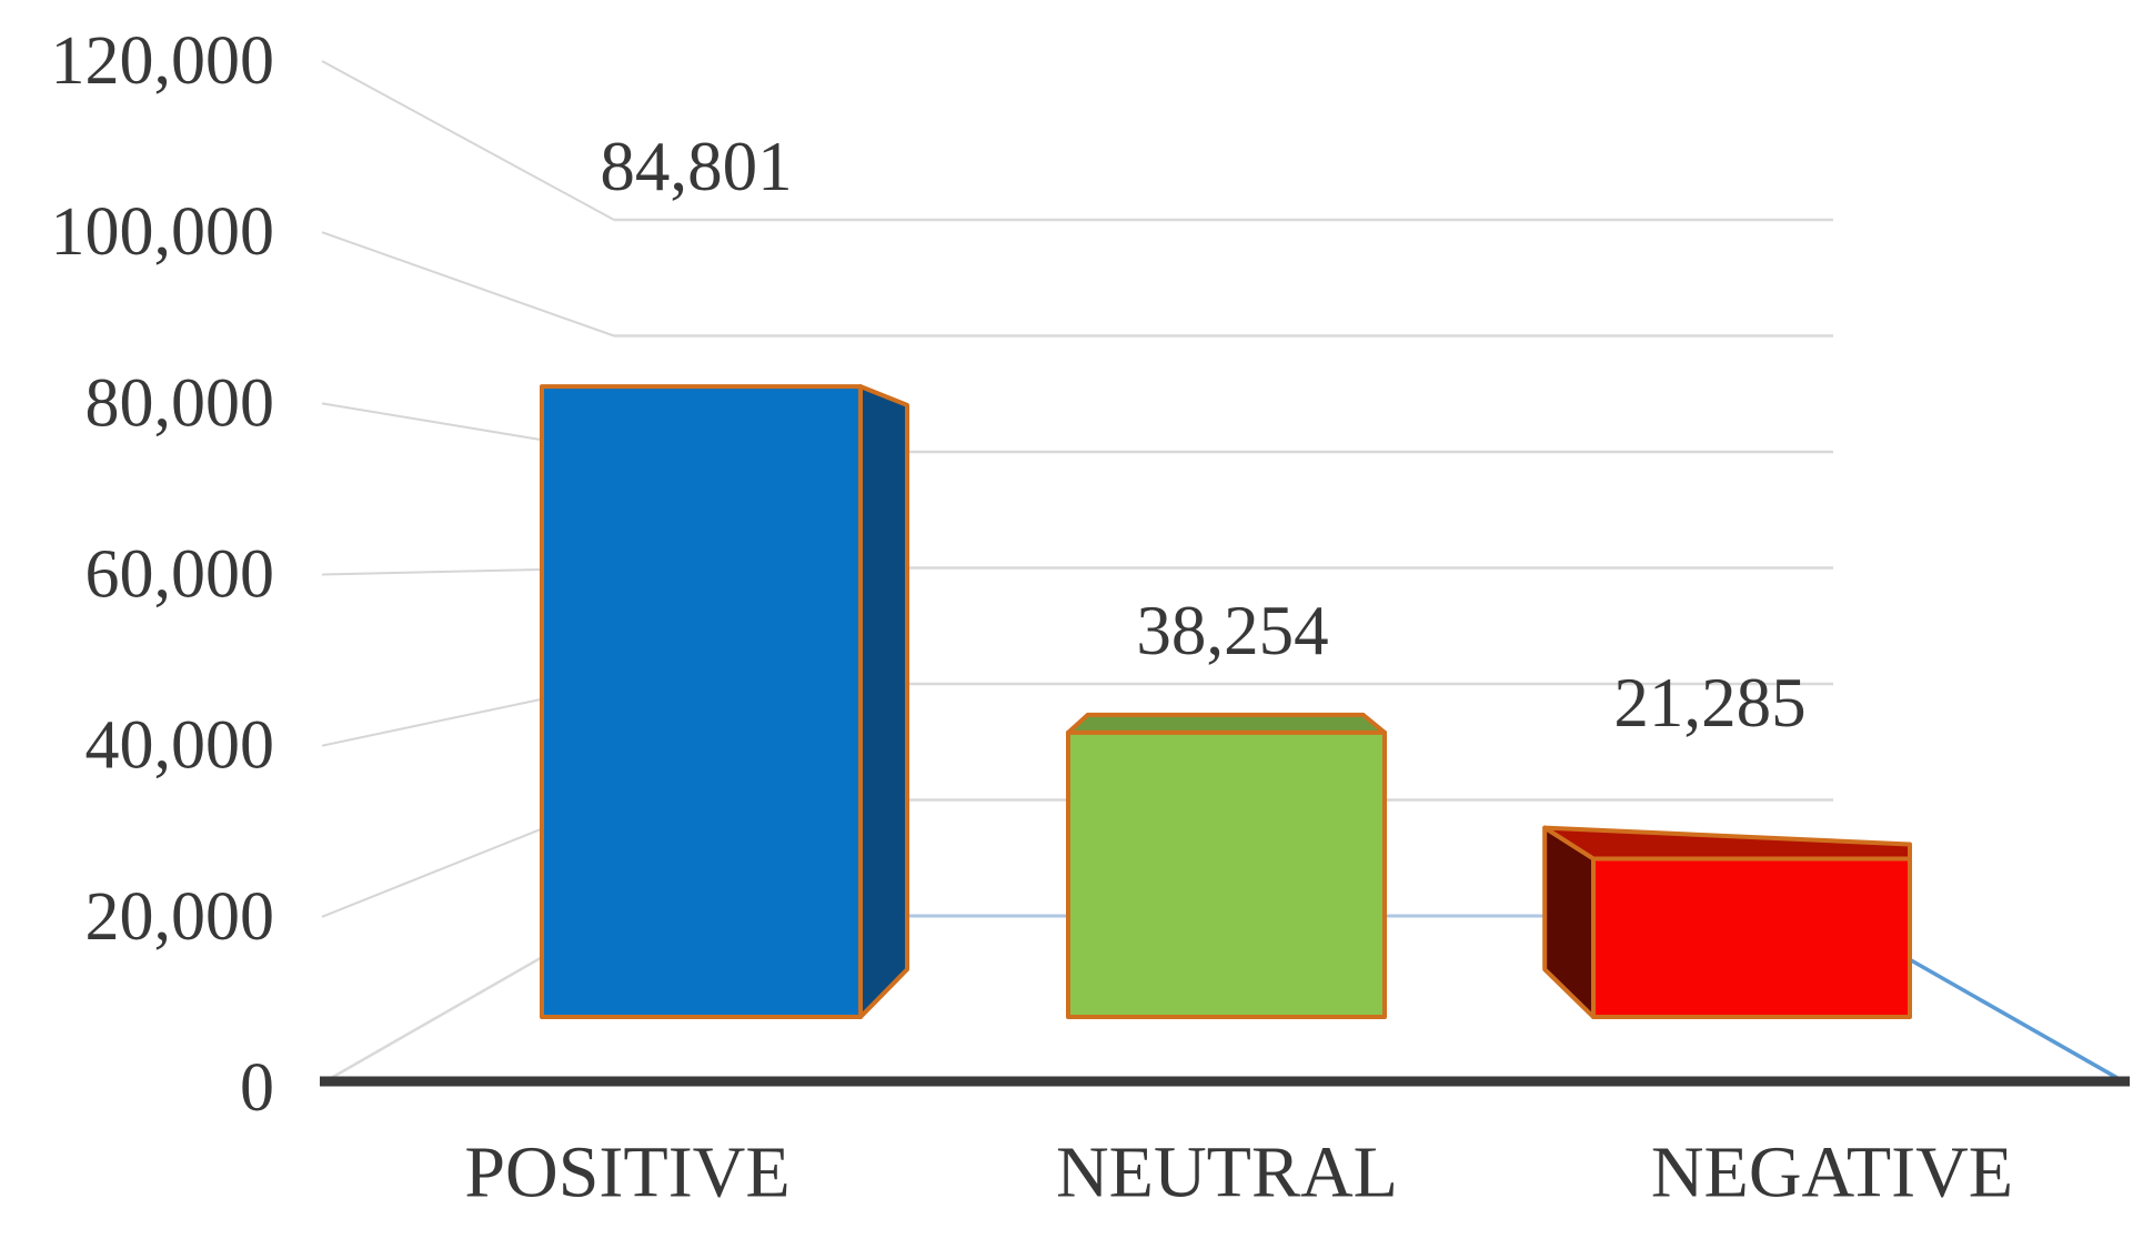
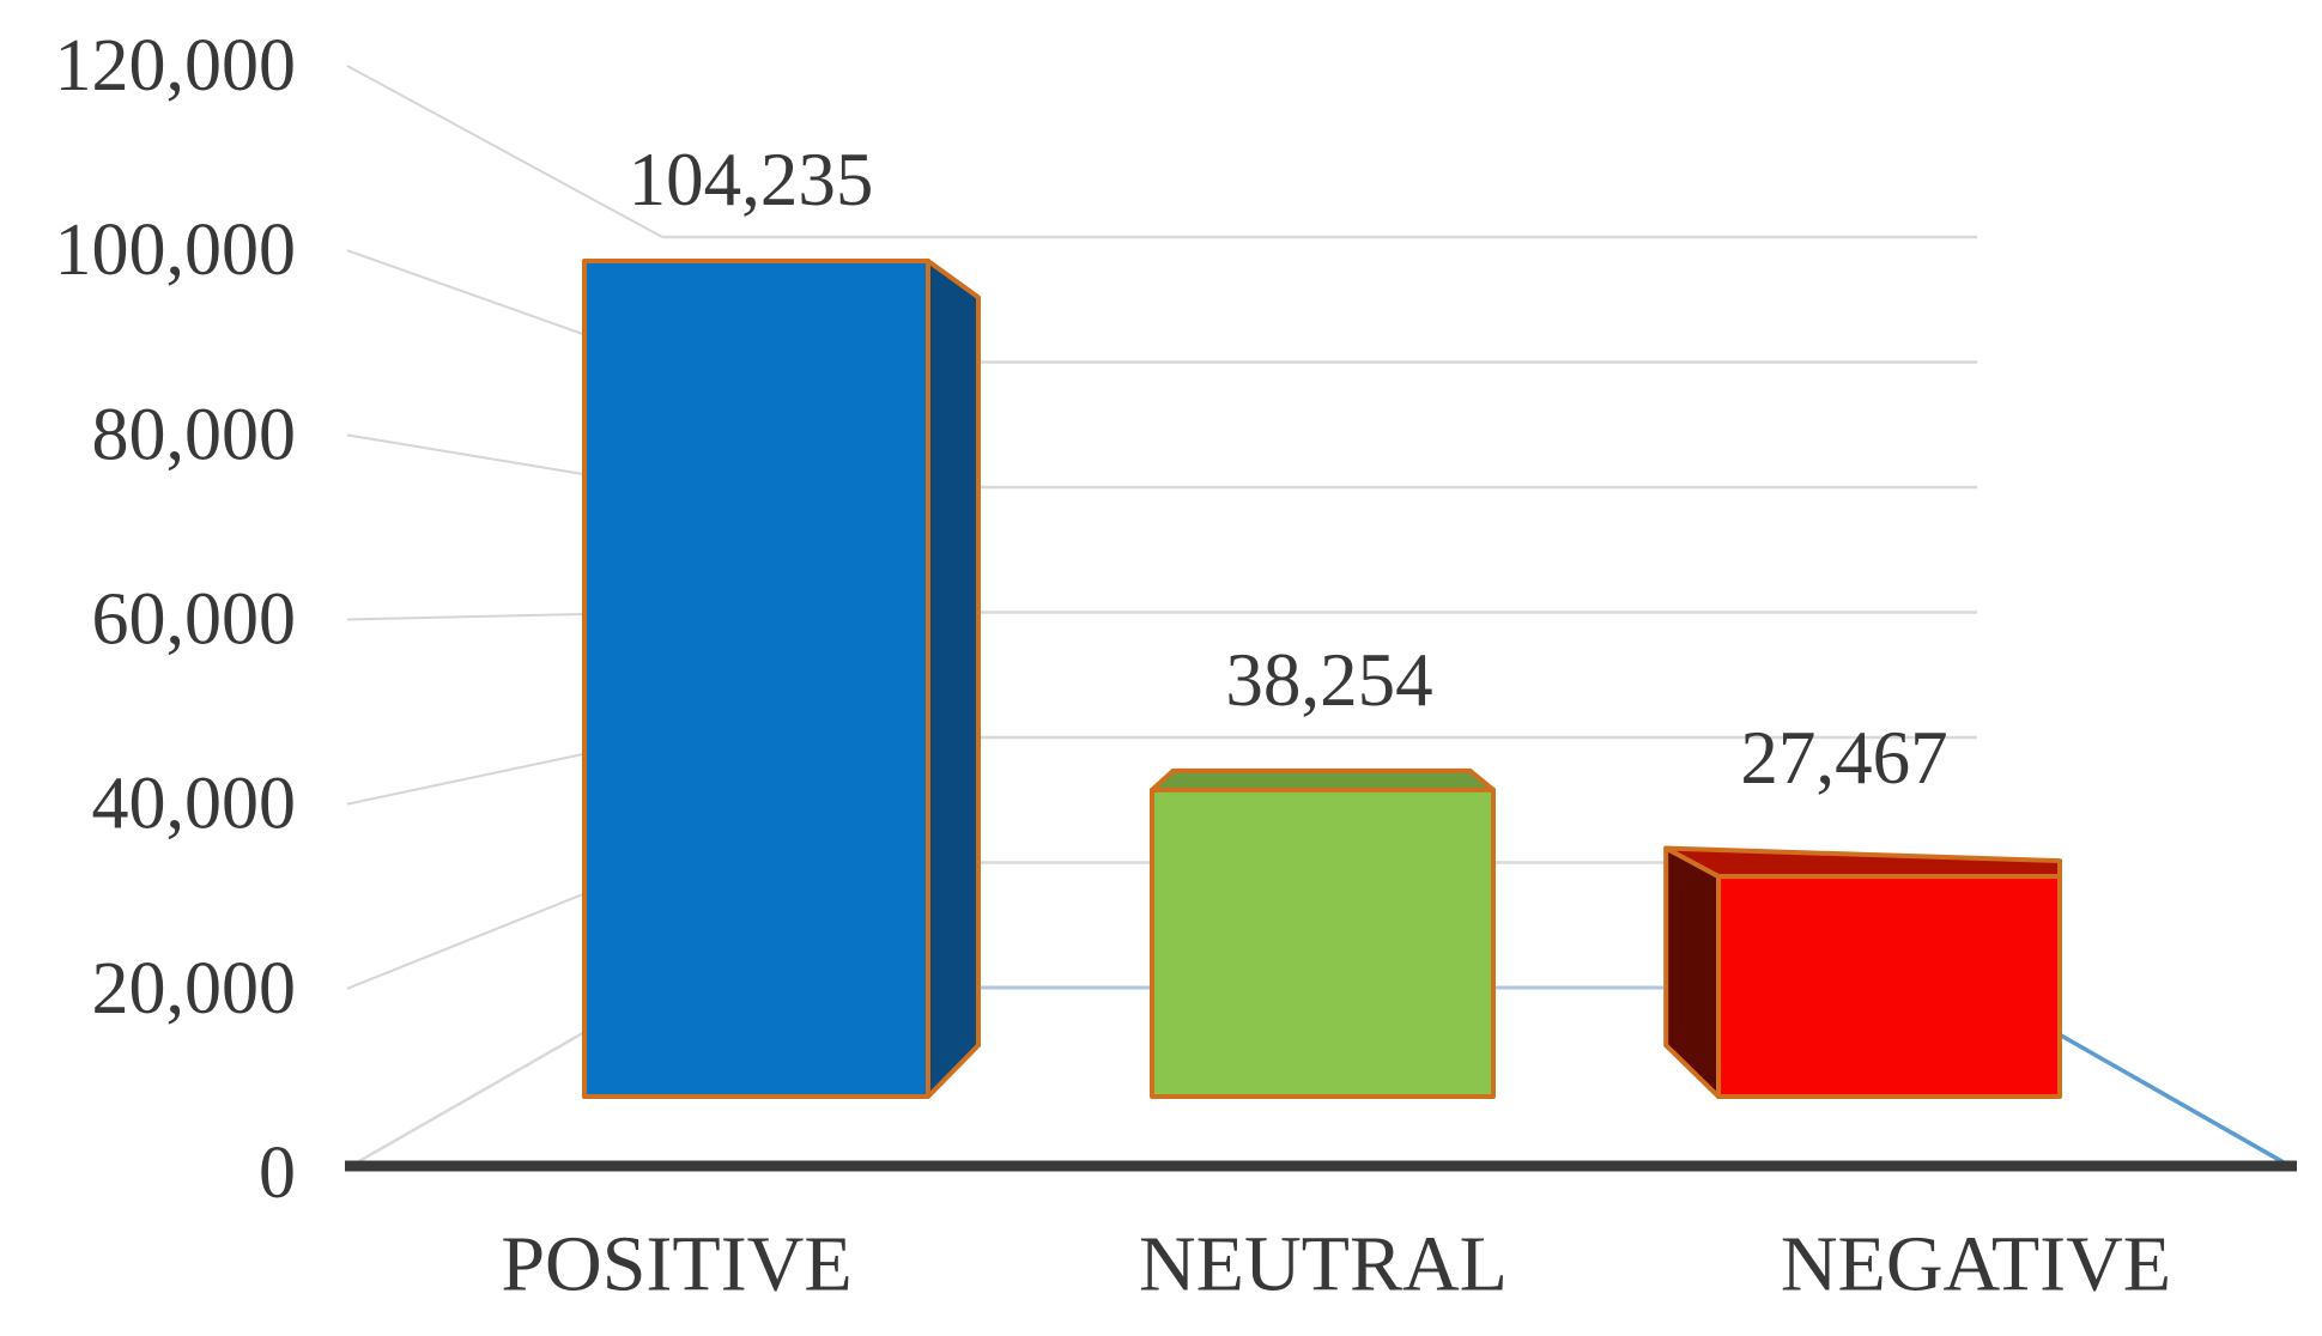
POSITIVE: 84,801 -> 104,235
NEGATIVE: 21,285 -> 27,467
